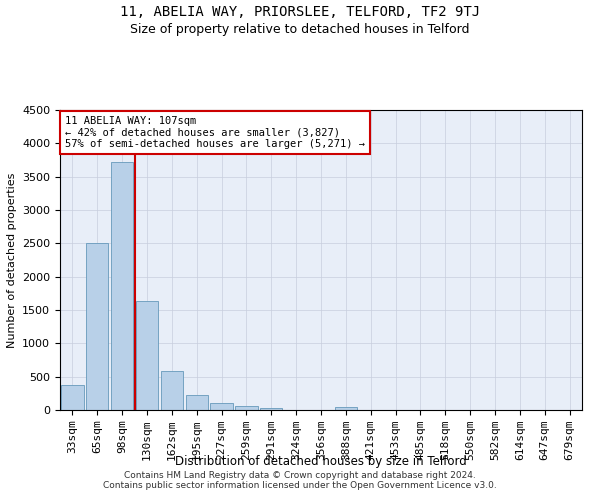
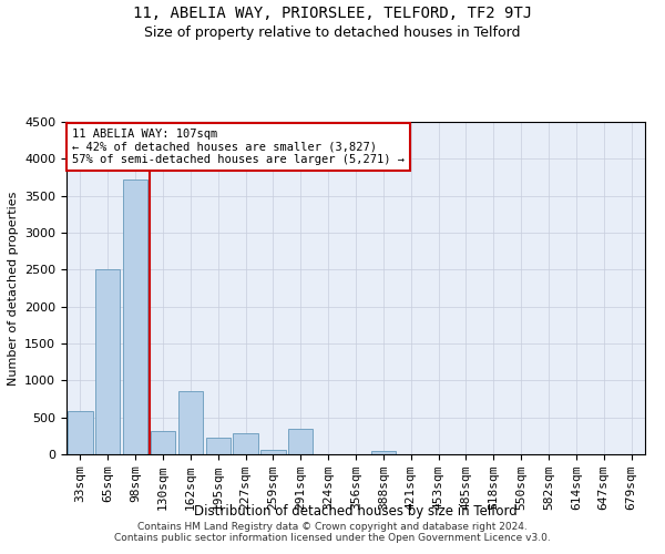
33sqm: 370 -> 580
130sqm: 1630 -> 320
162sqm: 580 -> 860
227sqm: 100 -> 280
291sqm: 40 -> 340
